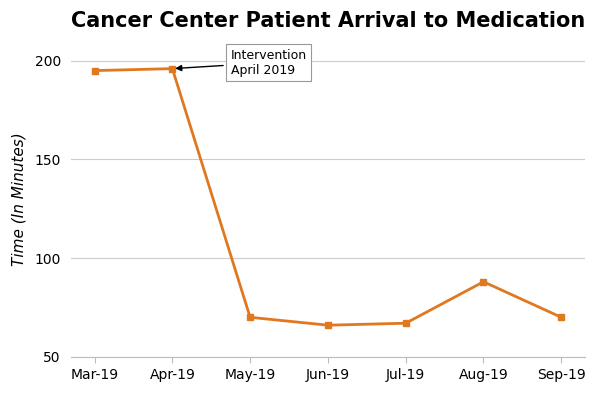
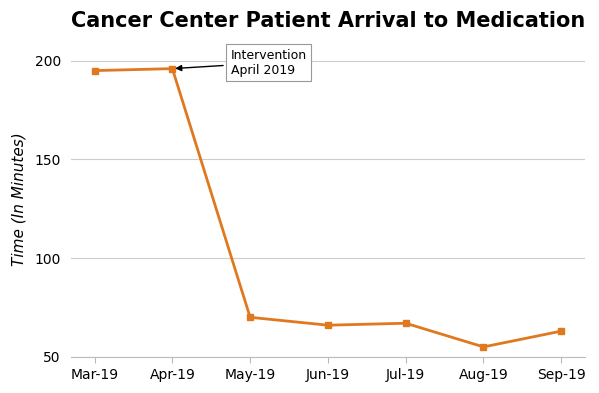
Aug-19: 88 -> 55
Sep-19: 70 -> 63
